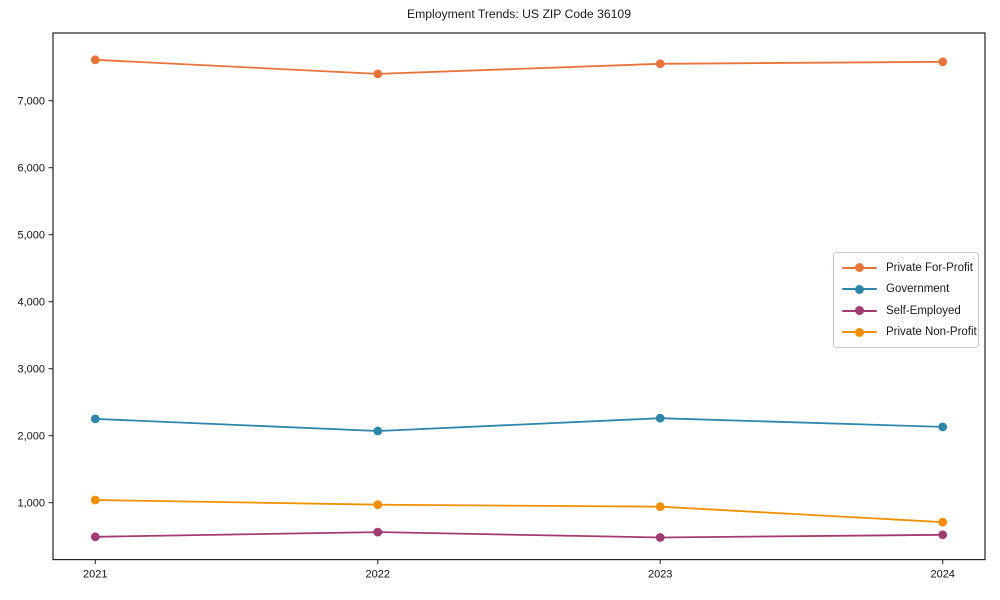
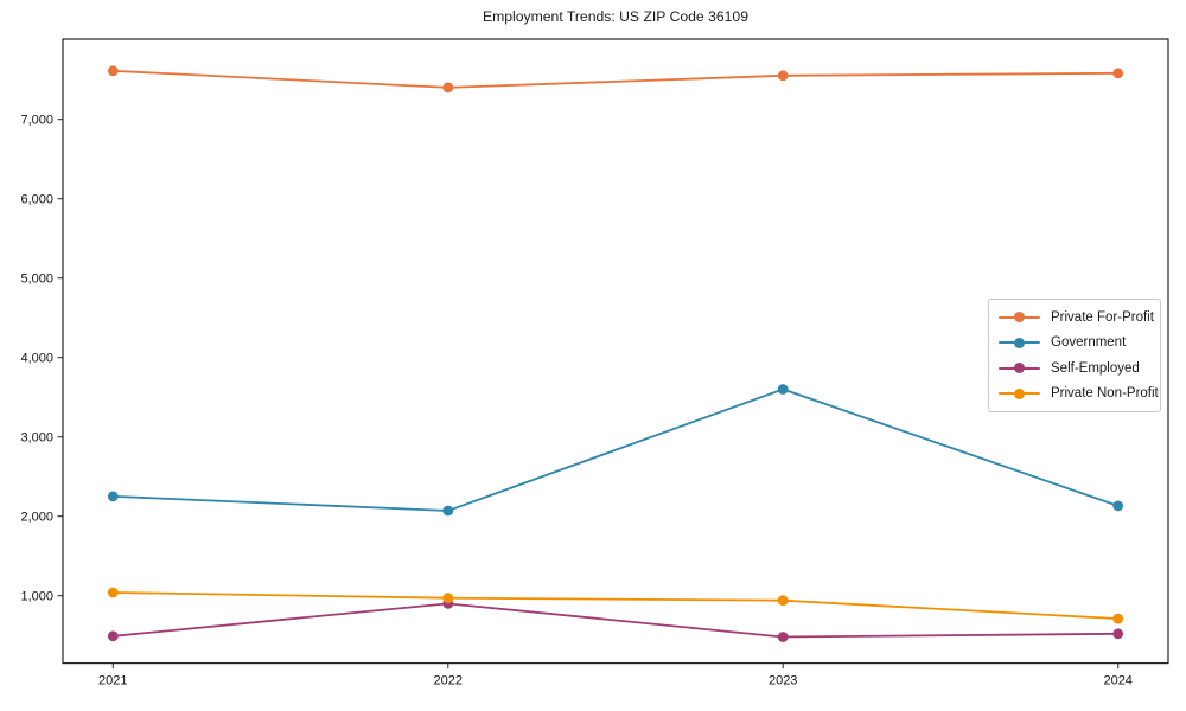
Self-Employed/2022: 600 -> 900
Government/2023: 2300 -> 3600
